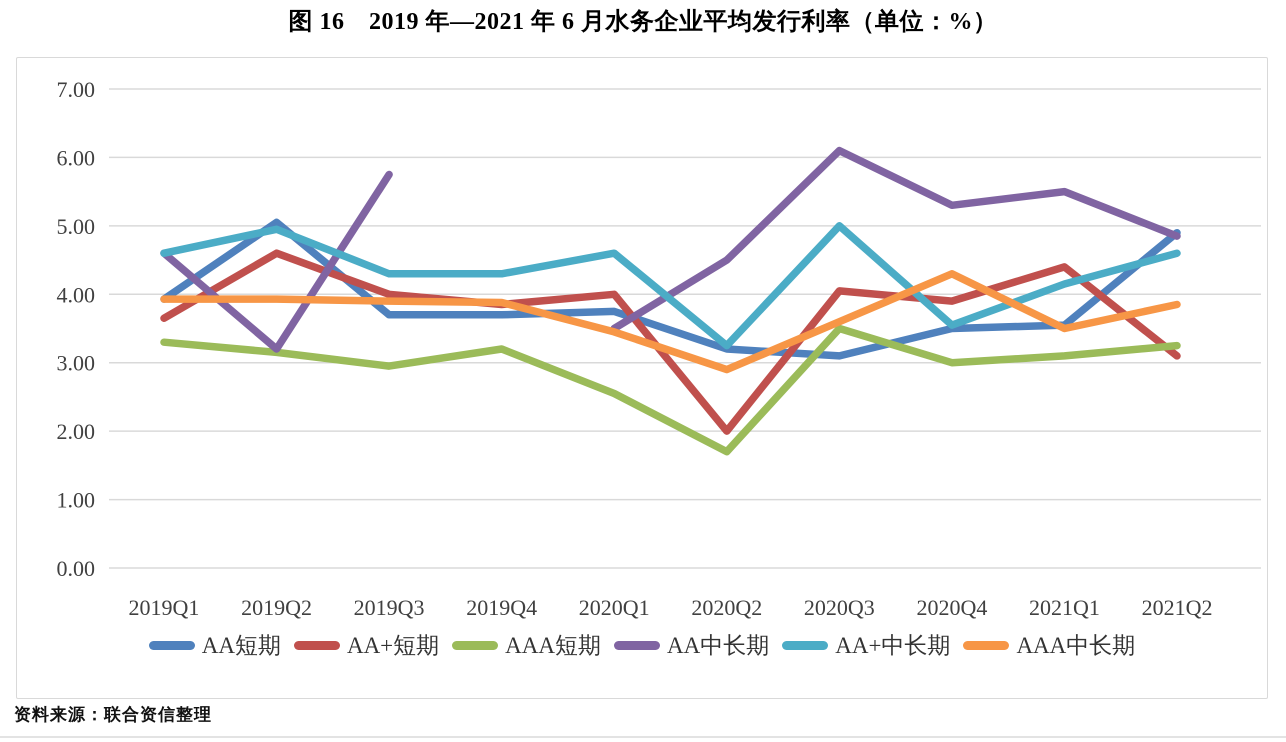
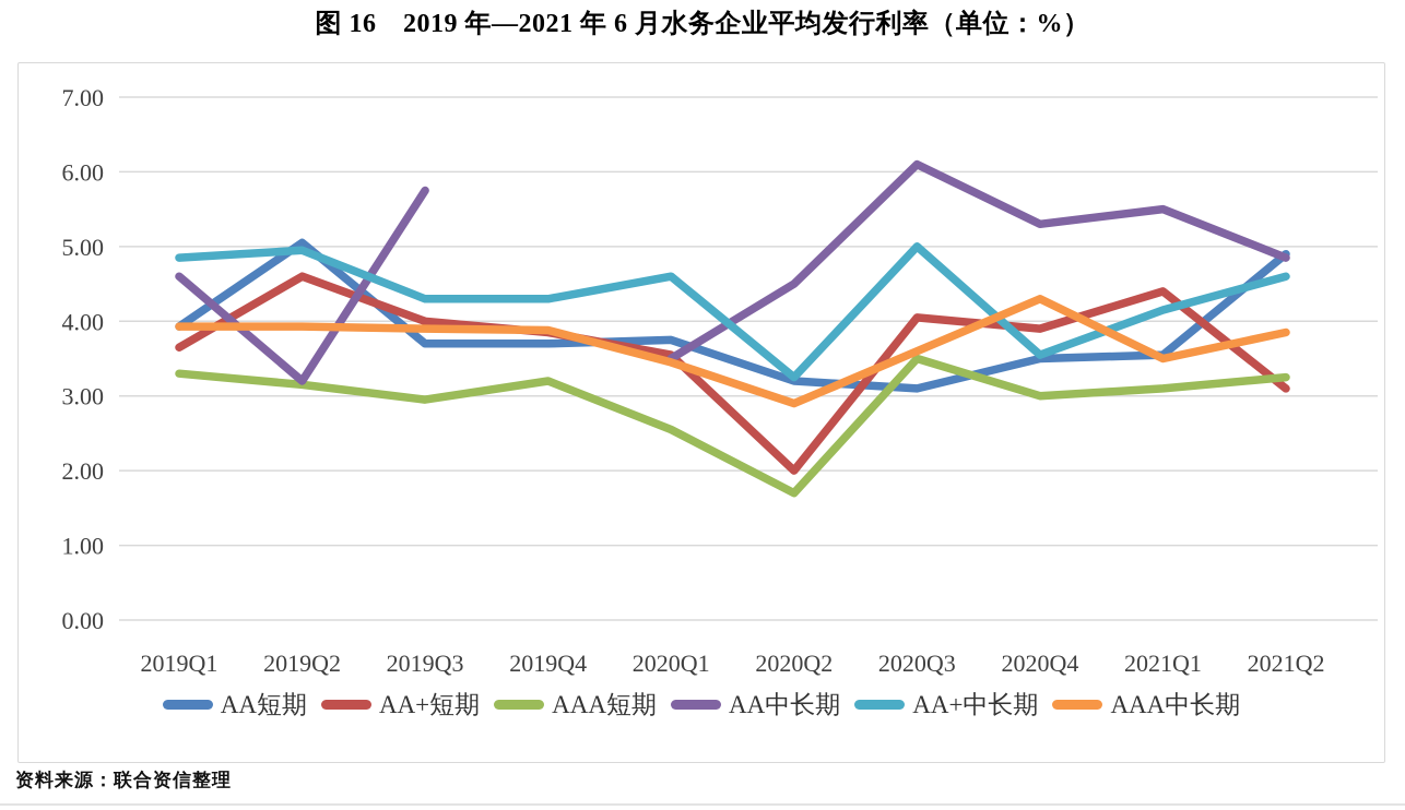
AA+中长期/2019Q1: 4.6 -> 4.8
AA+短期/2020Q1: 4.0 -> 3.5
